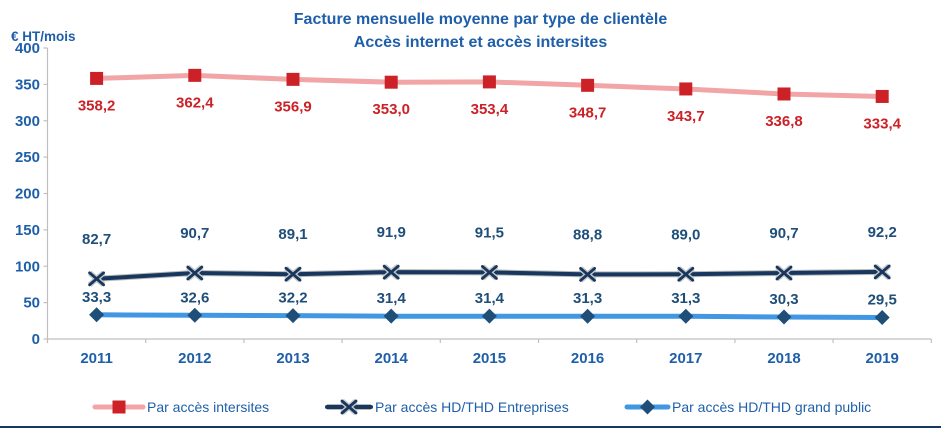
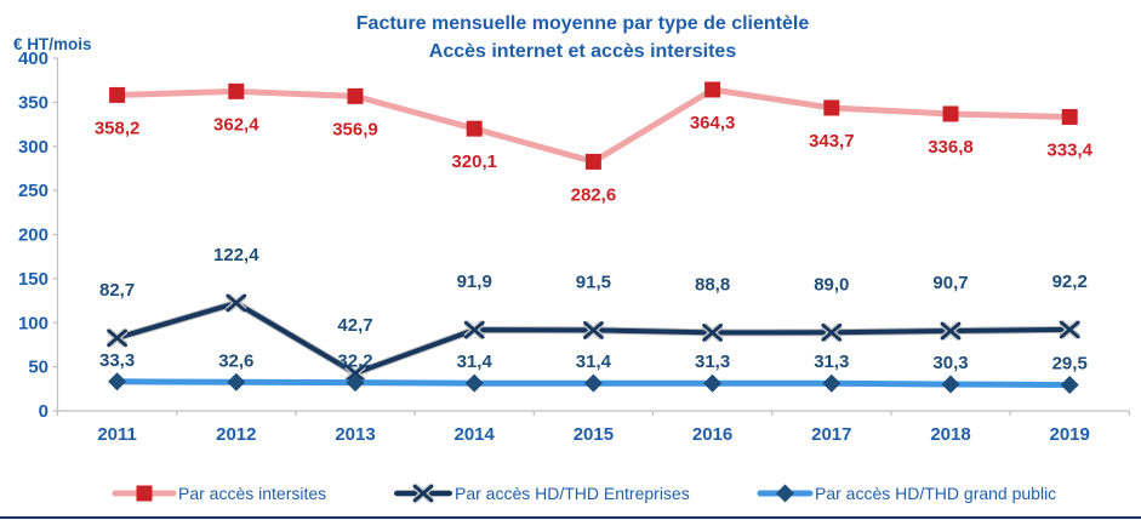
Par accès HD/THD Entreprises/2012: 90,7 -> 122,4
Par accès HD/THD Entreprises/2013: 89,1 -> 42,7
Par accès intersites/2014: 353,0 -> 320,1
Par accès intersites/2015: 353,4 -> 282,6
Par accès intersites/2016: 348,7 -> 364,3
